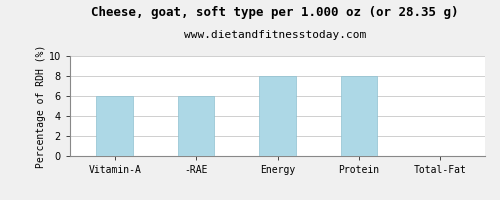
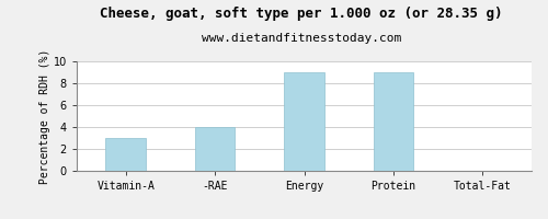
Vitamin-A: 6 -> 3
-RAE: 6 -> 4
Energy: 8 -> 9
Protein: 8 -> 9
